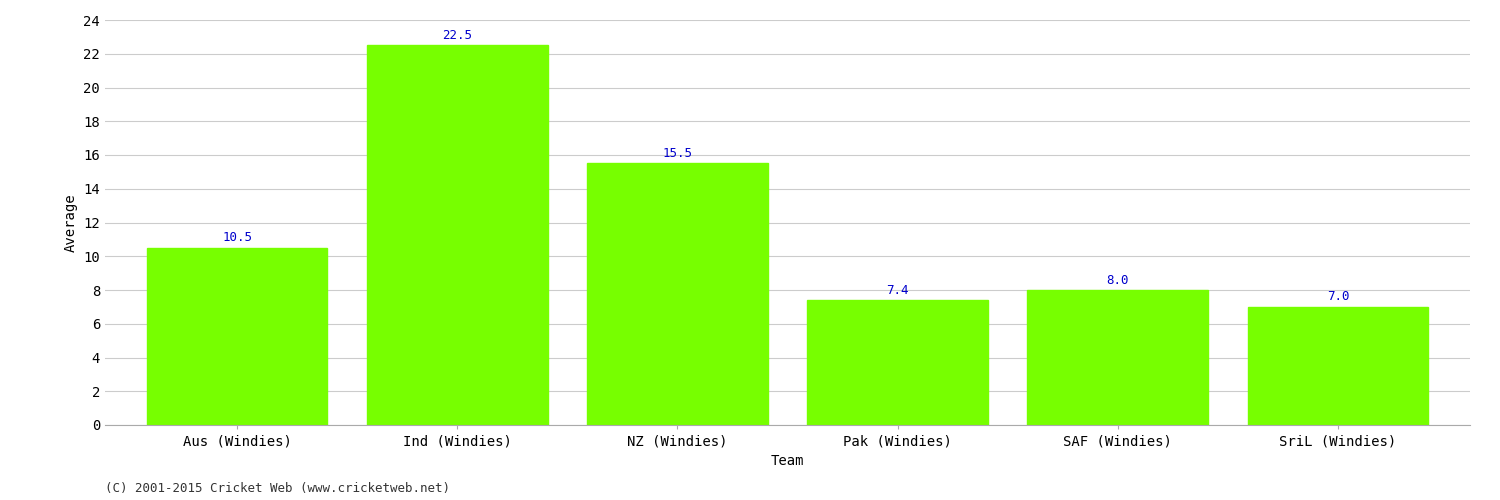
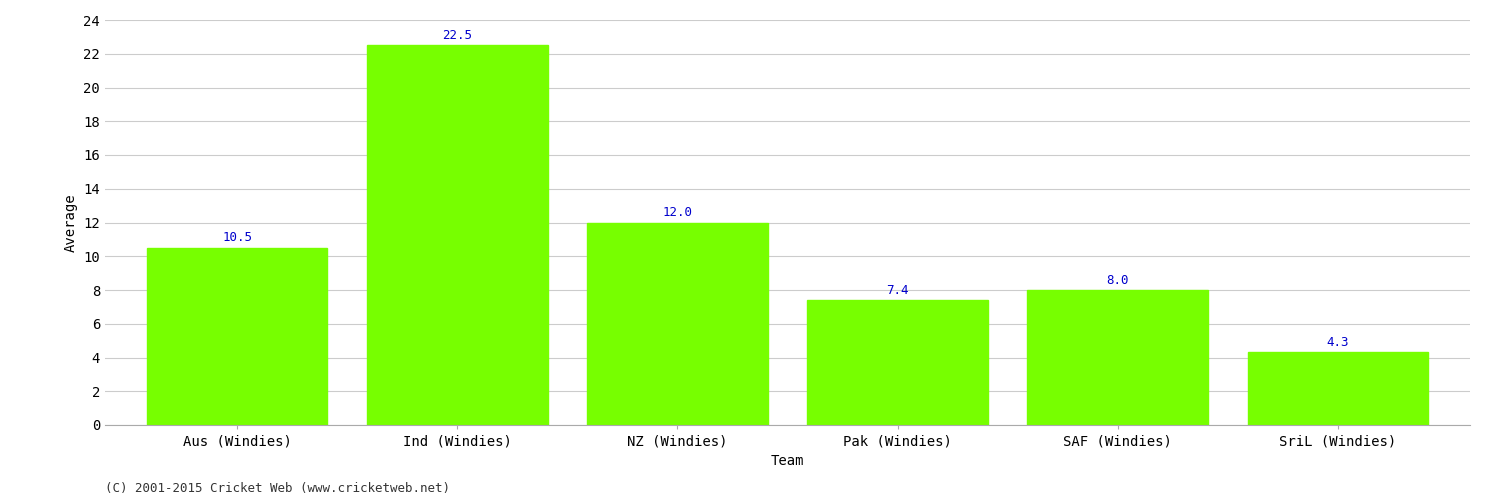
NZ (Windies): 15.5 -> 12.0
SriL (Windies): 7.0 -> 4.3
